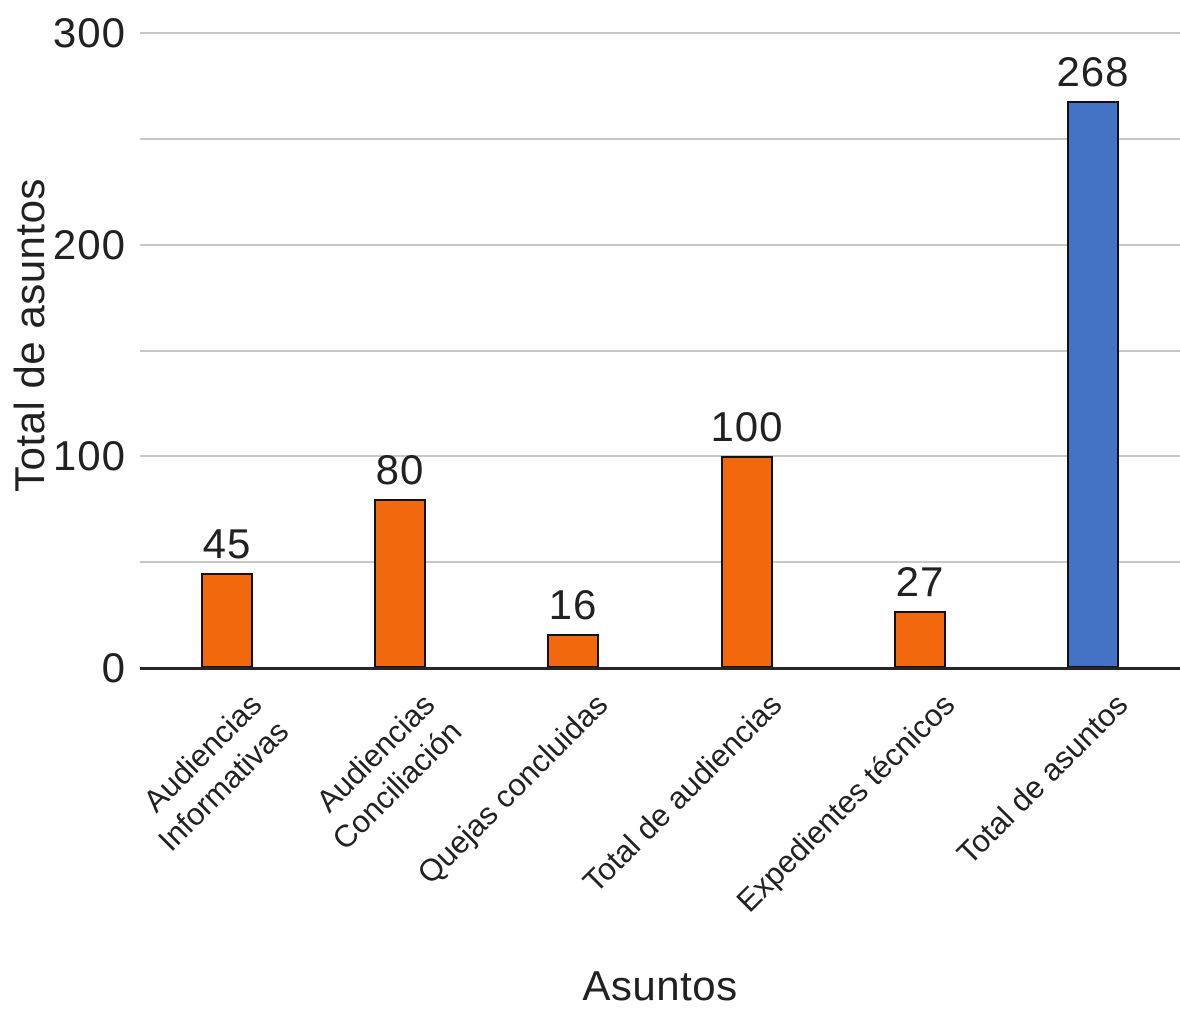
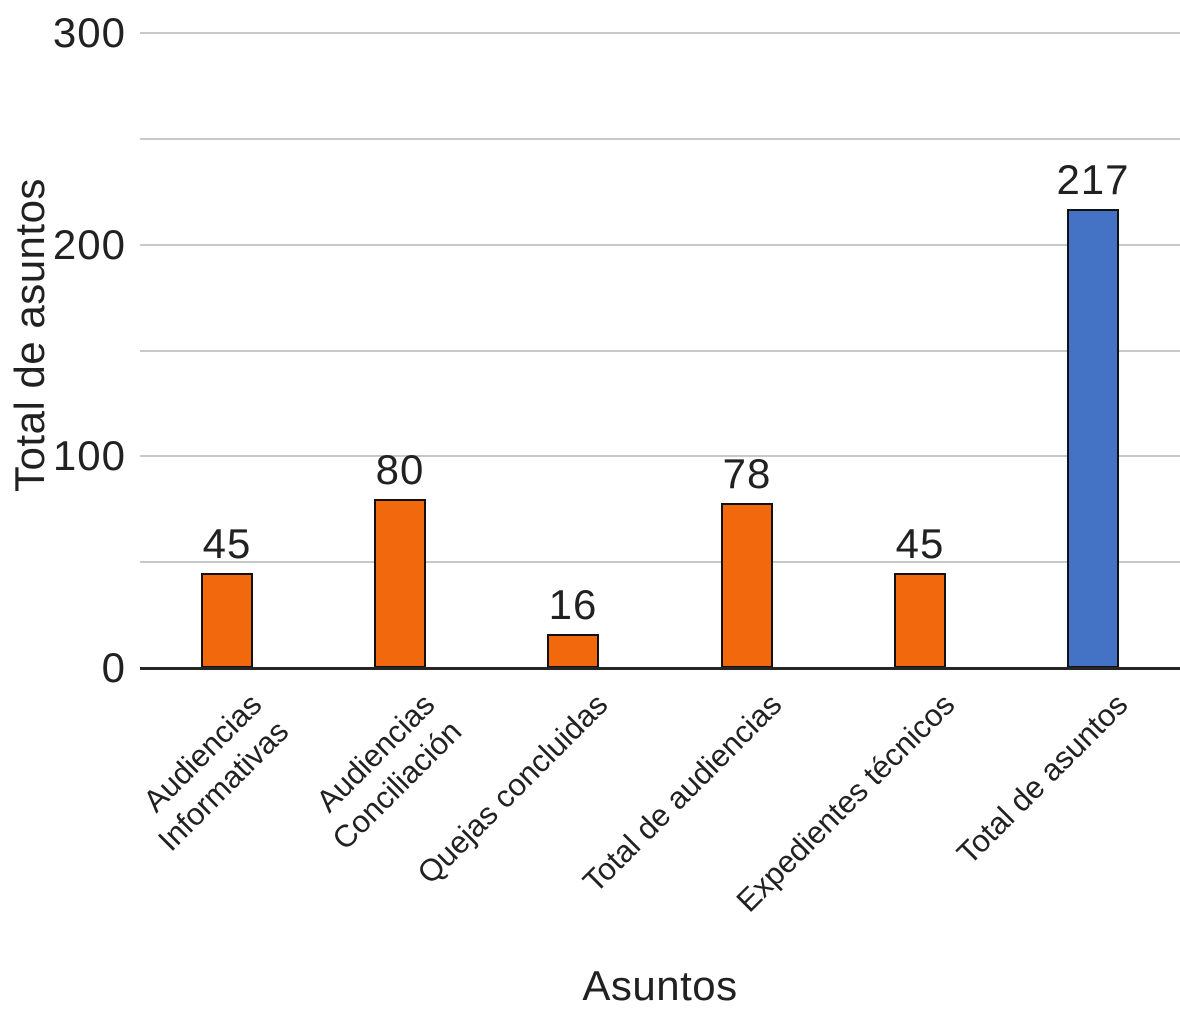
Total de audiencias: 100 -> 78
Expedientes técnicos: 27 -> 45
Total de asuntos: 268 -> 217
